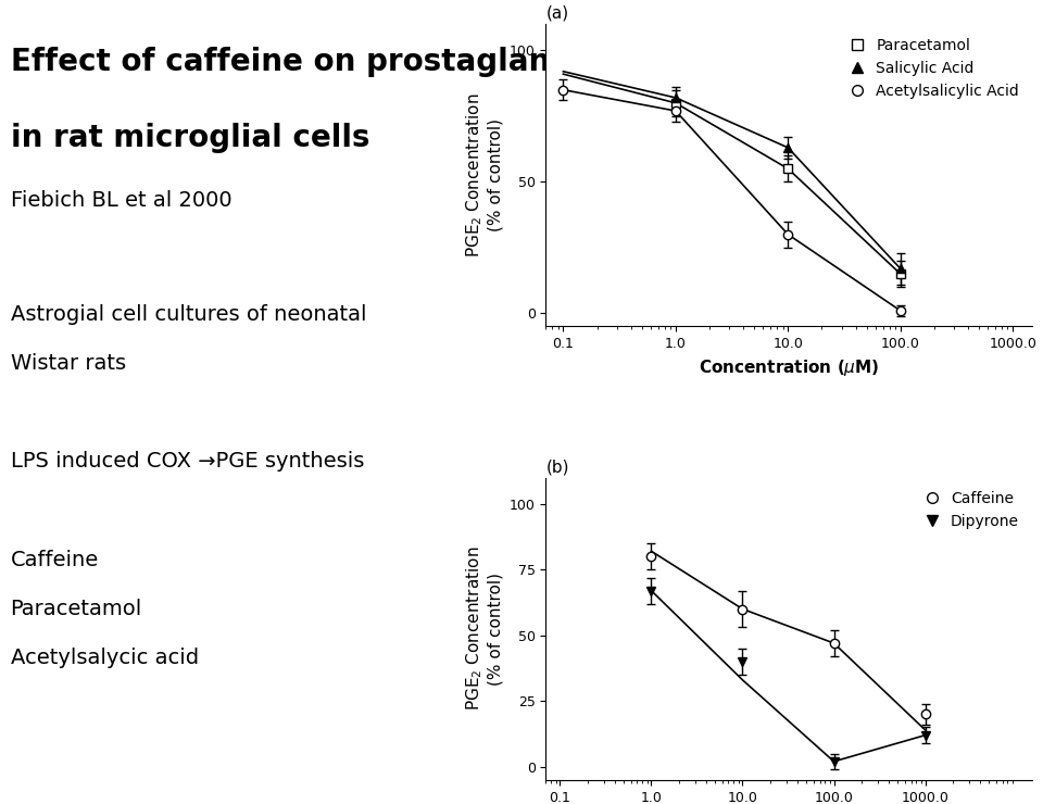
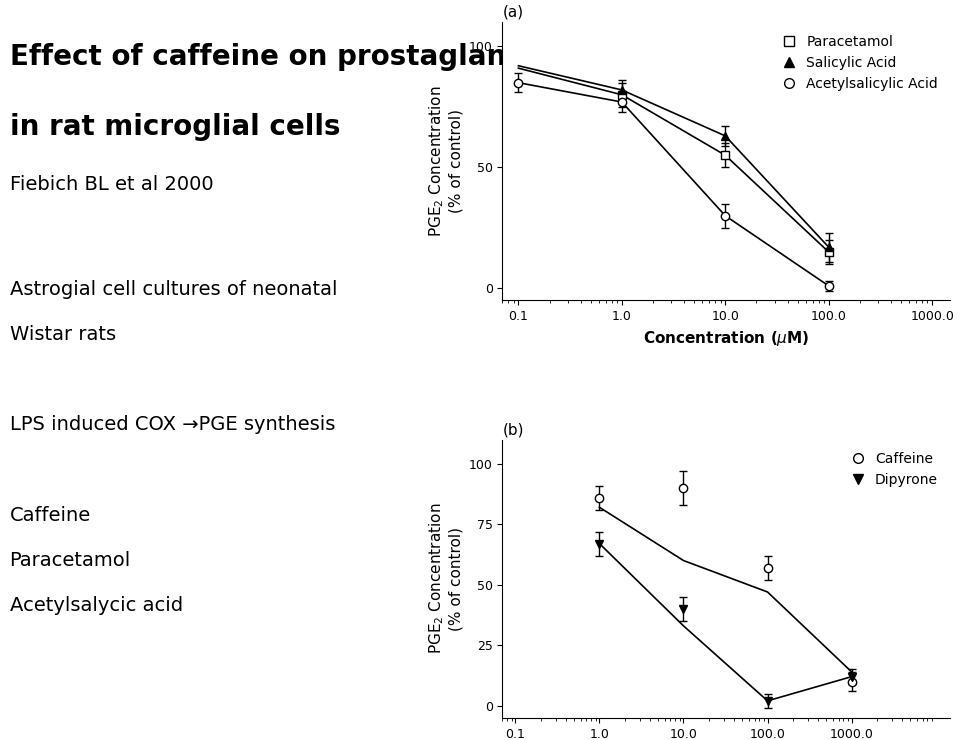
(b)/Caffeine/1.0: 80 -> 86
(b)/Caffeine/10.0: 60 -> 90
(b)/Caffeine/100.0: 47 -> 57
(b)/Caffeine/1000.0: 20 -> 10
